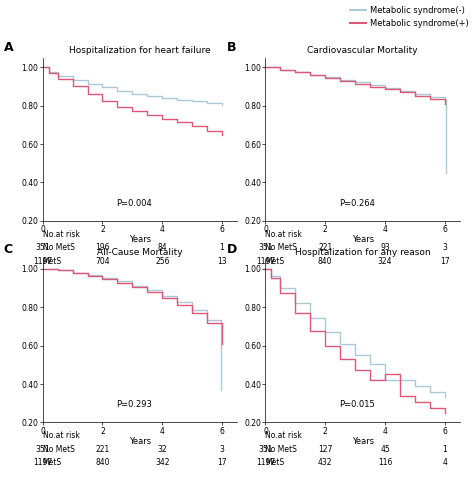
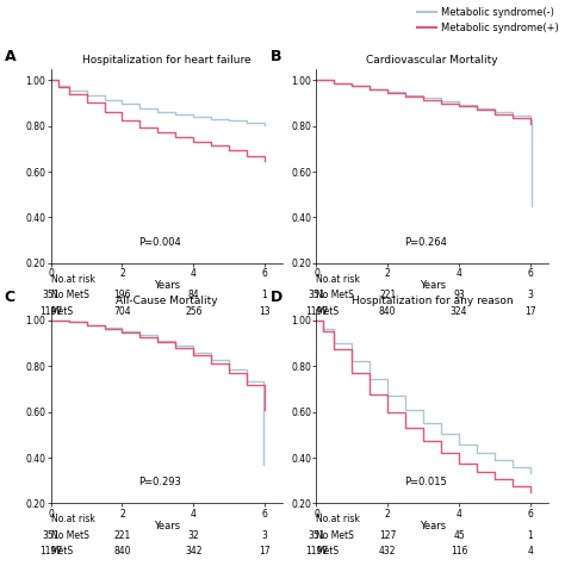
Hospitalization for any reason/Metabolic syndrome(-)/4: 0.42 -> 0.46
Hospitalization for any reason/Metabolic syndrome(+)/4: 0.45 -> 0.38
